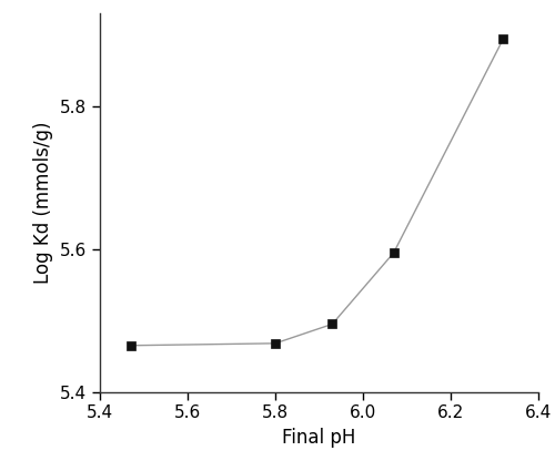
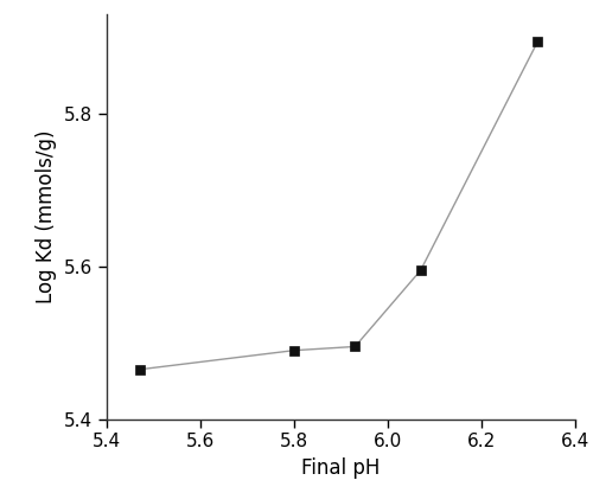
5.8: 5.468 -> 5.490
